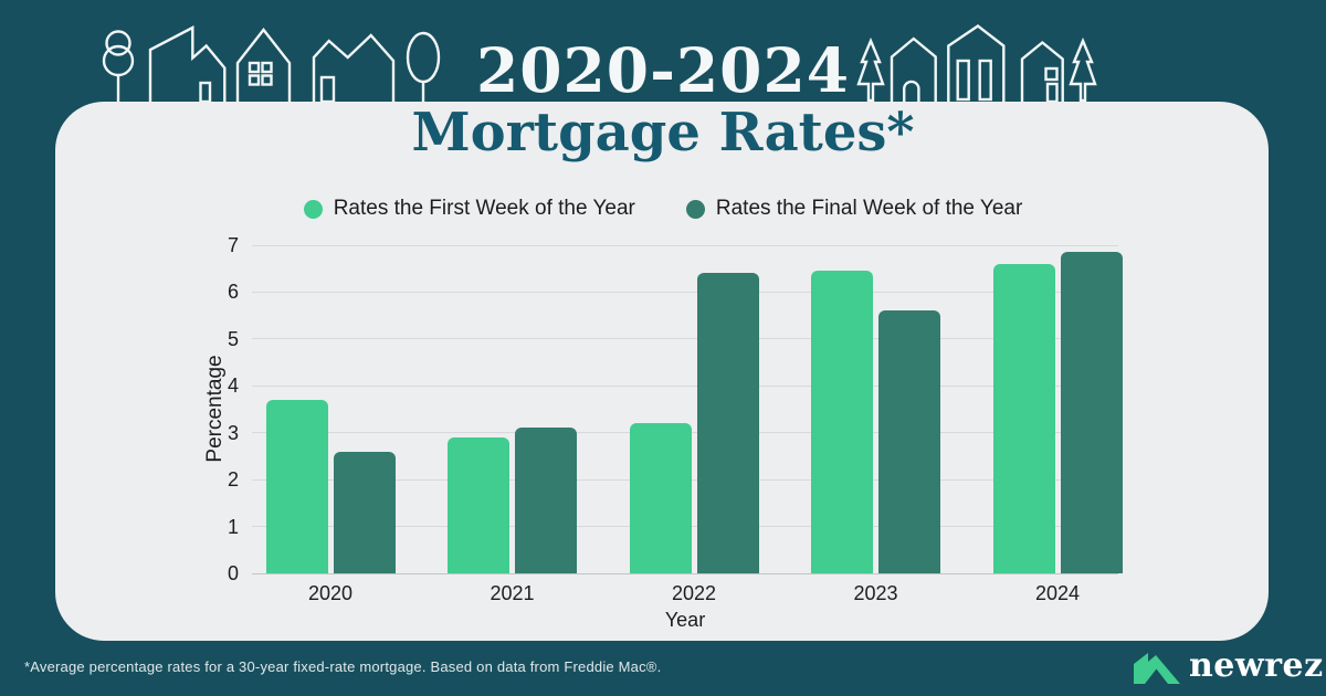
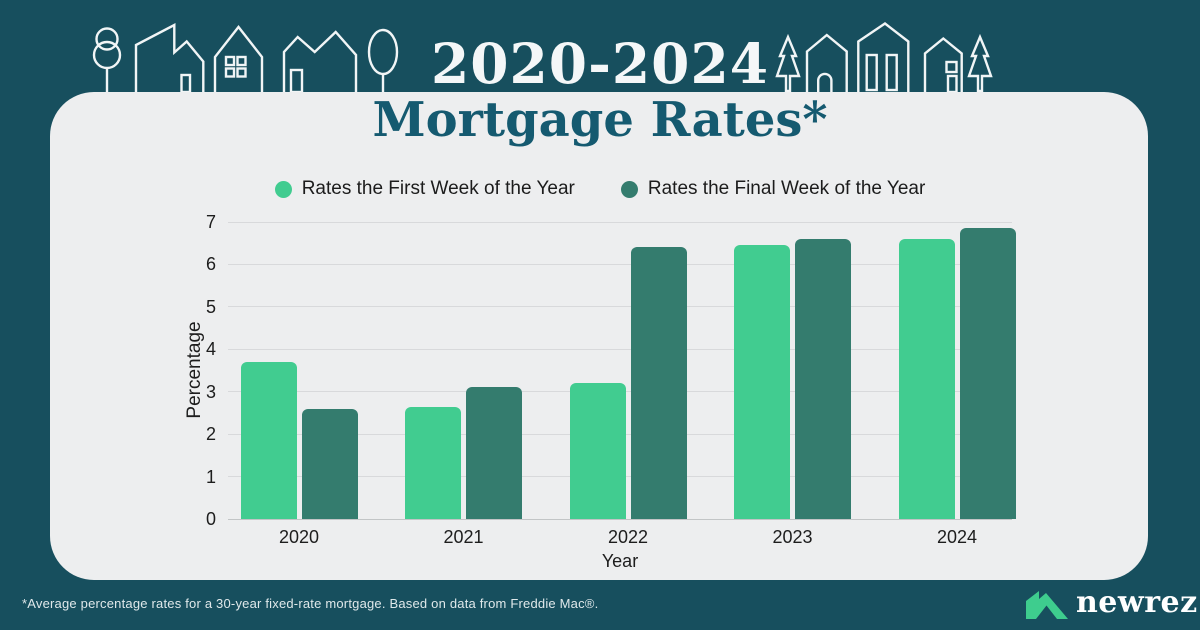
Rates the First Week of the Year/2021: 2.9 -> 2.6
Rates the Final Week of the Year/2023: 5.6 -> 6.6
